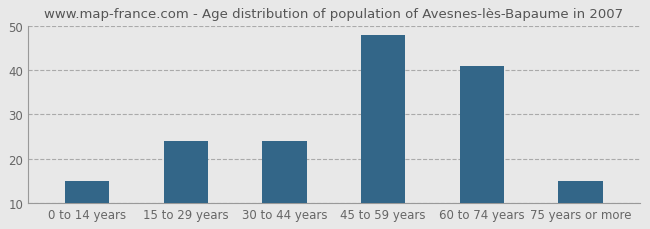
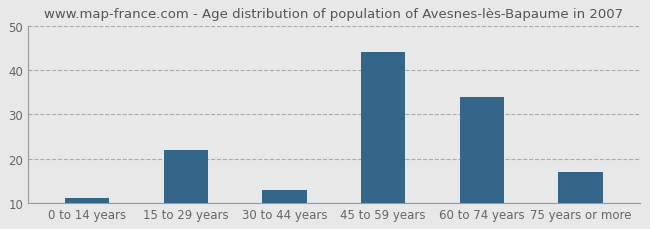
0 to 14 years: 15 -> 11
15 to 29 years: 24 -> 22
30 to 44 years: 24 -> 13
45 to 59 years: 48 -> 44
60 to 74 years: 41 -> 34
75 years or more: 15 -> 17
